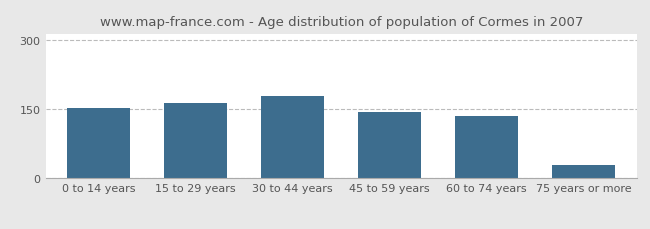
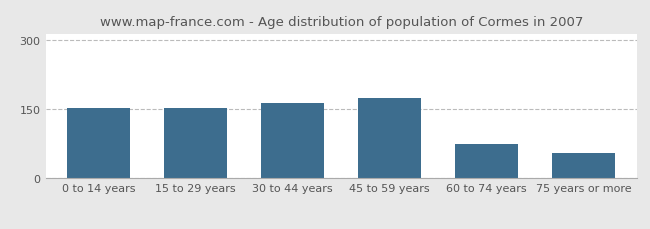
15 to 29 years: 165 -> 154
30 to 44 years: 180 -> 165
45 to 59 years: 145 -> 175
60 to 74 years: 135 -> 75
75 years or more: 30 -> 55
